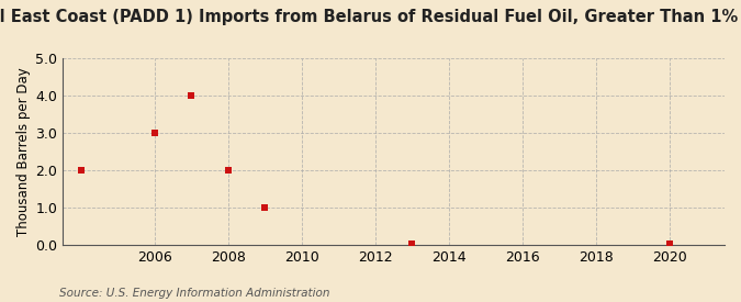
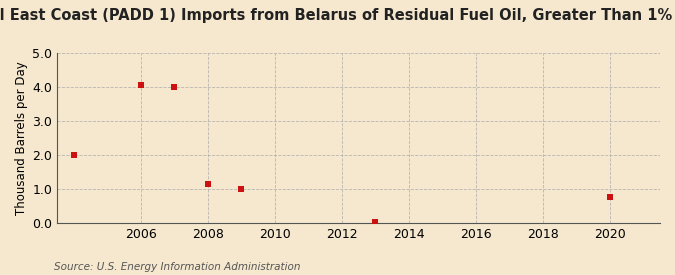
2006: 3.00 -> 4.05
2008: 2.00 -> 1.15
2020: 0.04 -> 0.75
